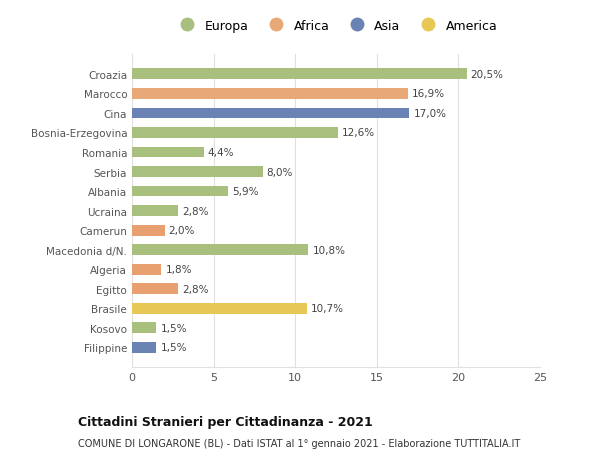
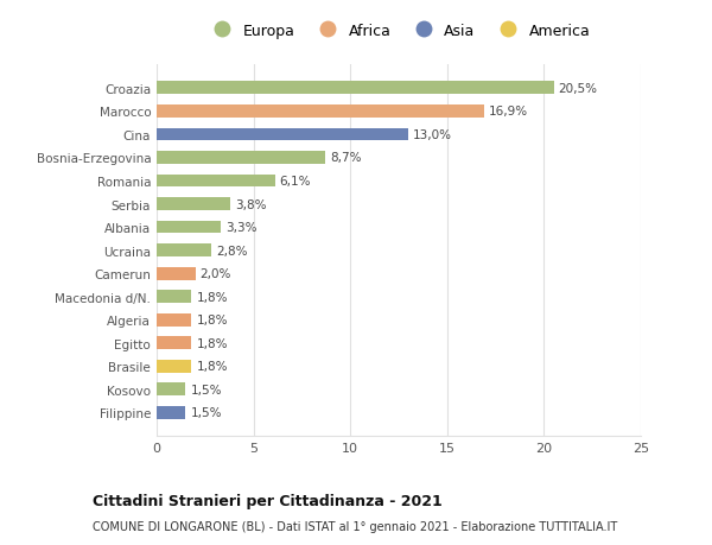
Cina: 17,0% -> 13,0%
Bosnia-Erzegovina: 12,6% -> 8,7%
Romania: 4,4% -> 6,1%
Serbia: 8,0% -> 3,8%
Albania: 5,9% -> 3,3%
Macedonia d/N.: 10,8% -> 1,8%
Egitto: 2,8% -> 1,8%
Brasile: 10,7% -> 1,8%
